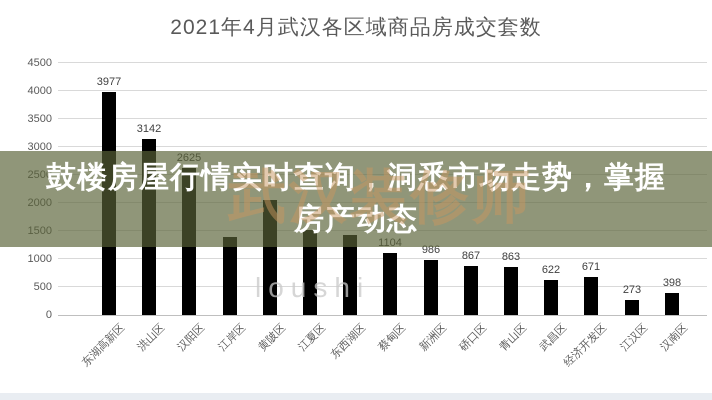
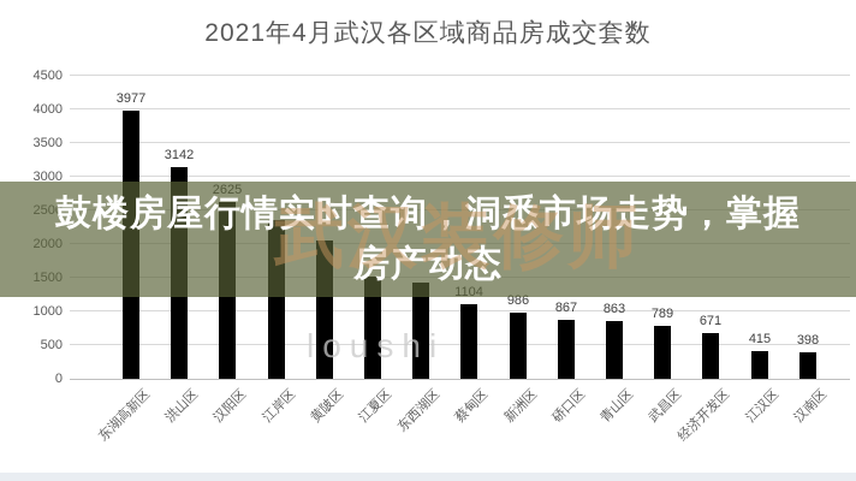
江岸区: 1400 -> 2400
武昌区: 622 -> 789
江汉区: 273 -> 415
